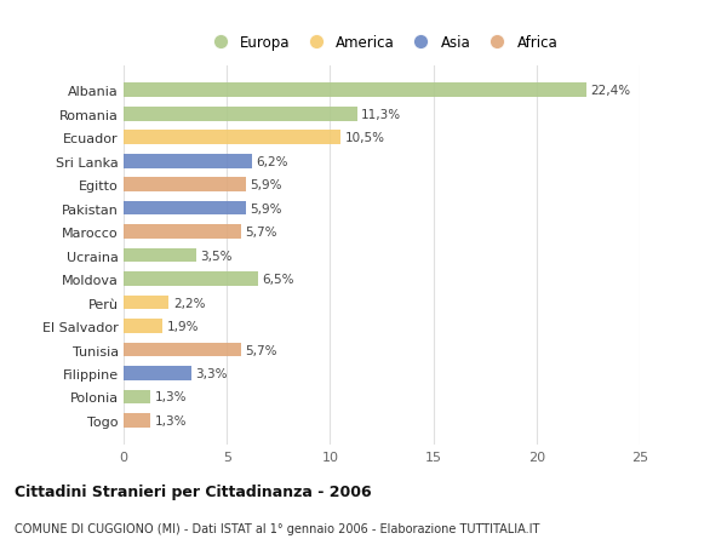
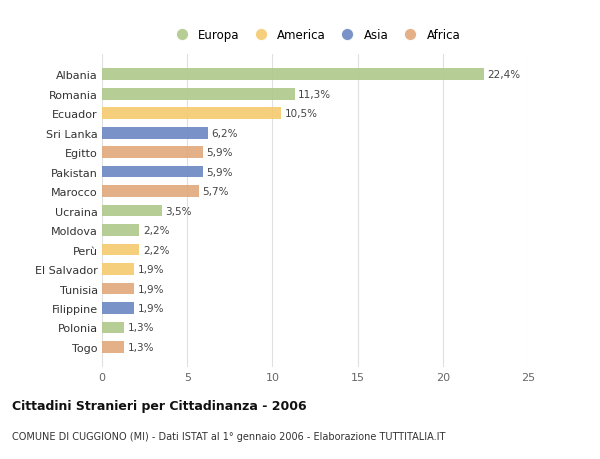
Moldova: 6,5% -> 2,2%
Tunisia: 5,7% -> 1,9%
Filippine: 3,3% -> 1,9%
